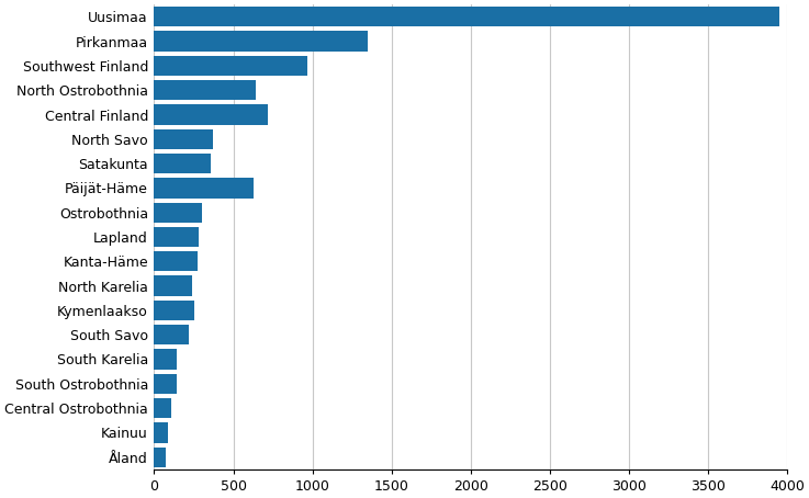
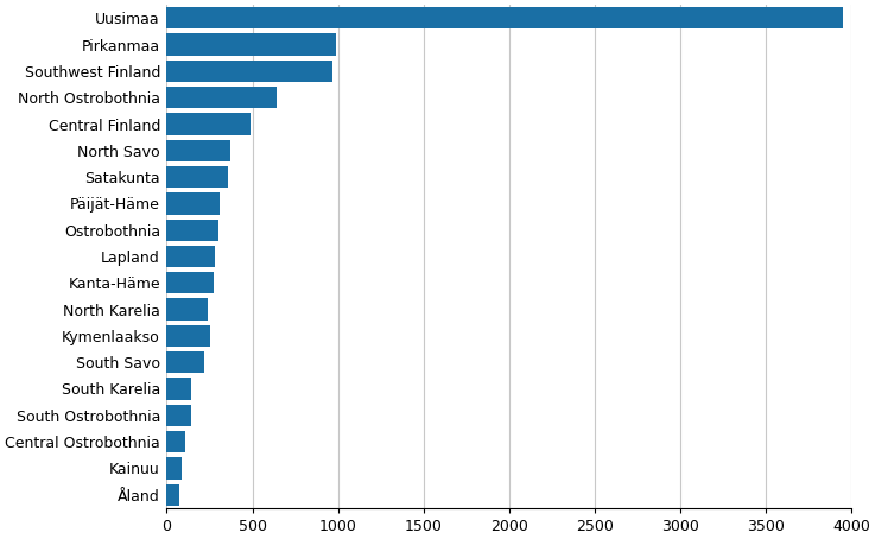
Pirkanmaa: 1350 -> 990
Central Finland: 720 -> 490
Päijät-Häme: 630 -> 310
